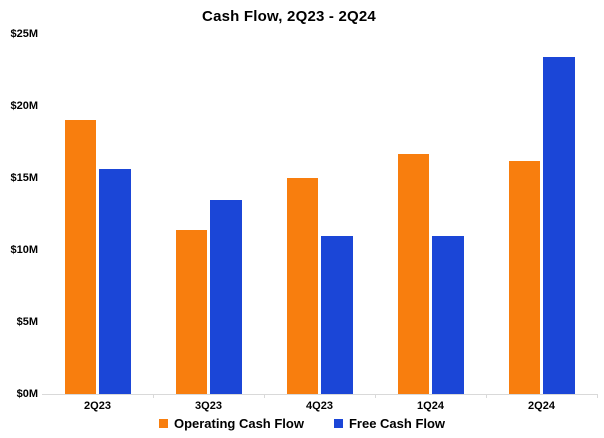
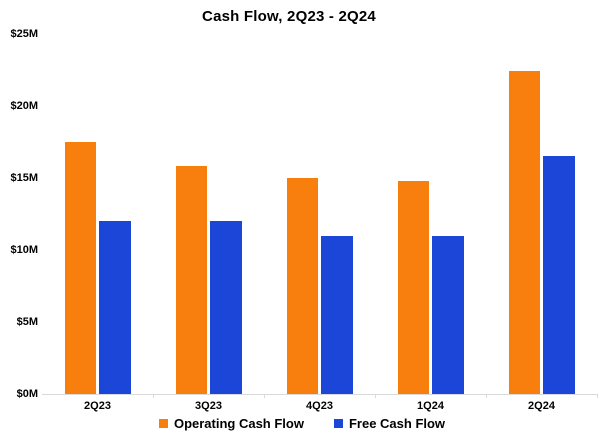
Operating Cash Flow/2Q23: $19.0M -> $17.5M
Free Cash Flow/2Q23: $15.6M -> $12.0M
Operating Cash Flow/3Q23: $11.4M -> $15.8M
Free Cash Flow/3Q23: $13.5M -> $12.0M
Operating Cash Flow/1Q24: $16.7M -> $14.8M
Operating Cash Flow/2Q24: $16.2M -> $22.4M
Free Cash Flow/2Q24: $23.4M -> $16.5M
